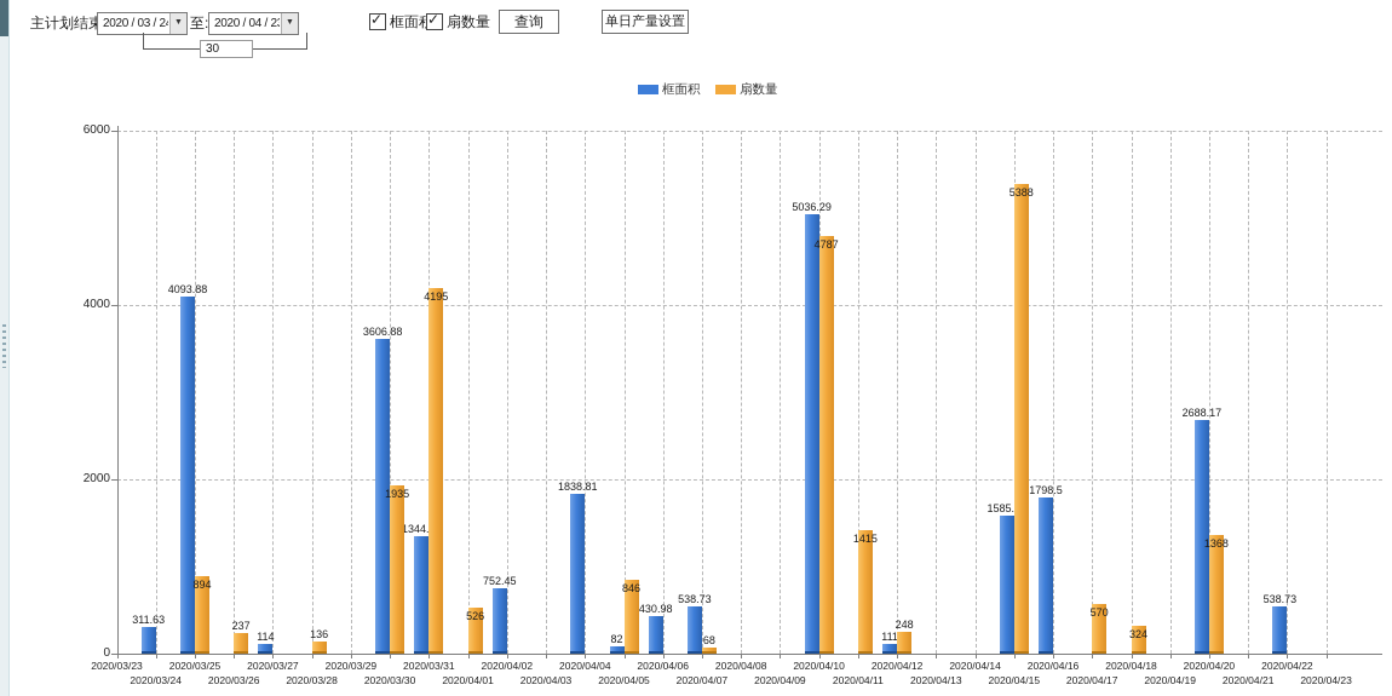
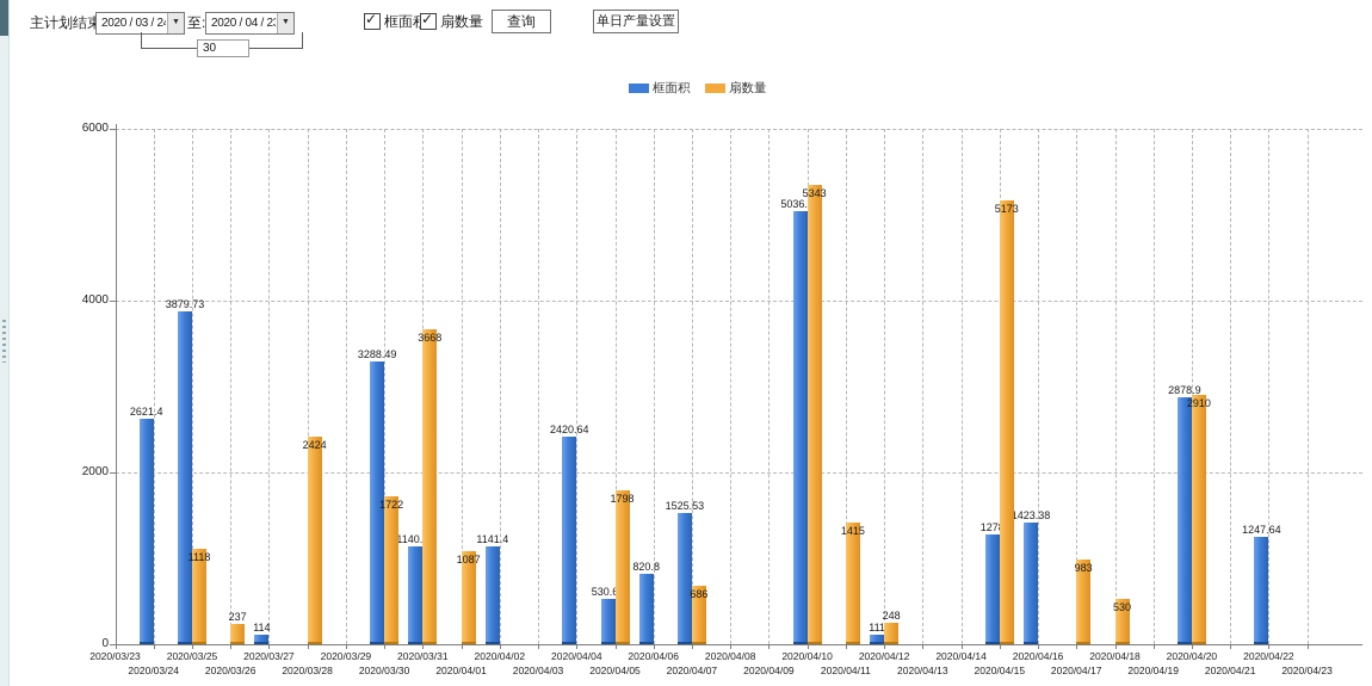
框面积/2020/03/24: 311.63 -> 2621.4
框面积/2020/03/25: 4093.88 -> 3879.73
扇数量/2020/03/25: 894 -> 1118
扇数量/2020/03/28: 136 -> 2424
框面积/2020/03/30: 3606.88 -> 3288.49
扇数量/2020/03/30: 1935 -> 1722
框面积/2020/03/31: 1344.95 -> 1140.73
扇数量/2020/03/31: 4195 -> 3668
扇数量/2020/04/01: 526 -> 1087
框面积/2020/04/02: 752.45 -> 1141.4
框面积/2020/04/04: 1838.81 -> 2420.64
框面积/2020/04/05: 82 -> 530.62
扇数量/2020/04/05: 846 -> 1798
框面积/2020/04/06: 430.98 -> 820.8
框面积/2020/04/07: 538.73 -> 1525.53
扇数量/2020/04/07: 68 -> 686
扇数量/2020/04/10: 4787 -> 5343
框面积/2020/04/15: 1585.96 -> 1278
扇数量/2020/04/15: 5388 -> 5173
框面积/2020/04/16: 1798.5 -> 1423.38
扇数量/2020/04/17: 570 -> 983
扇数量/2020/04/18: 324 -> 530
框面积/2020/04/20: 2688.17 -> 2878.9
扇数量/2020/04/20: 1368 -> 2910
框面积/2020/04/22: 538.73 -> 1247.64
